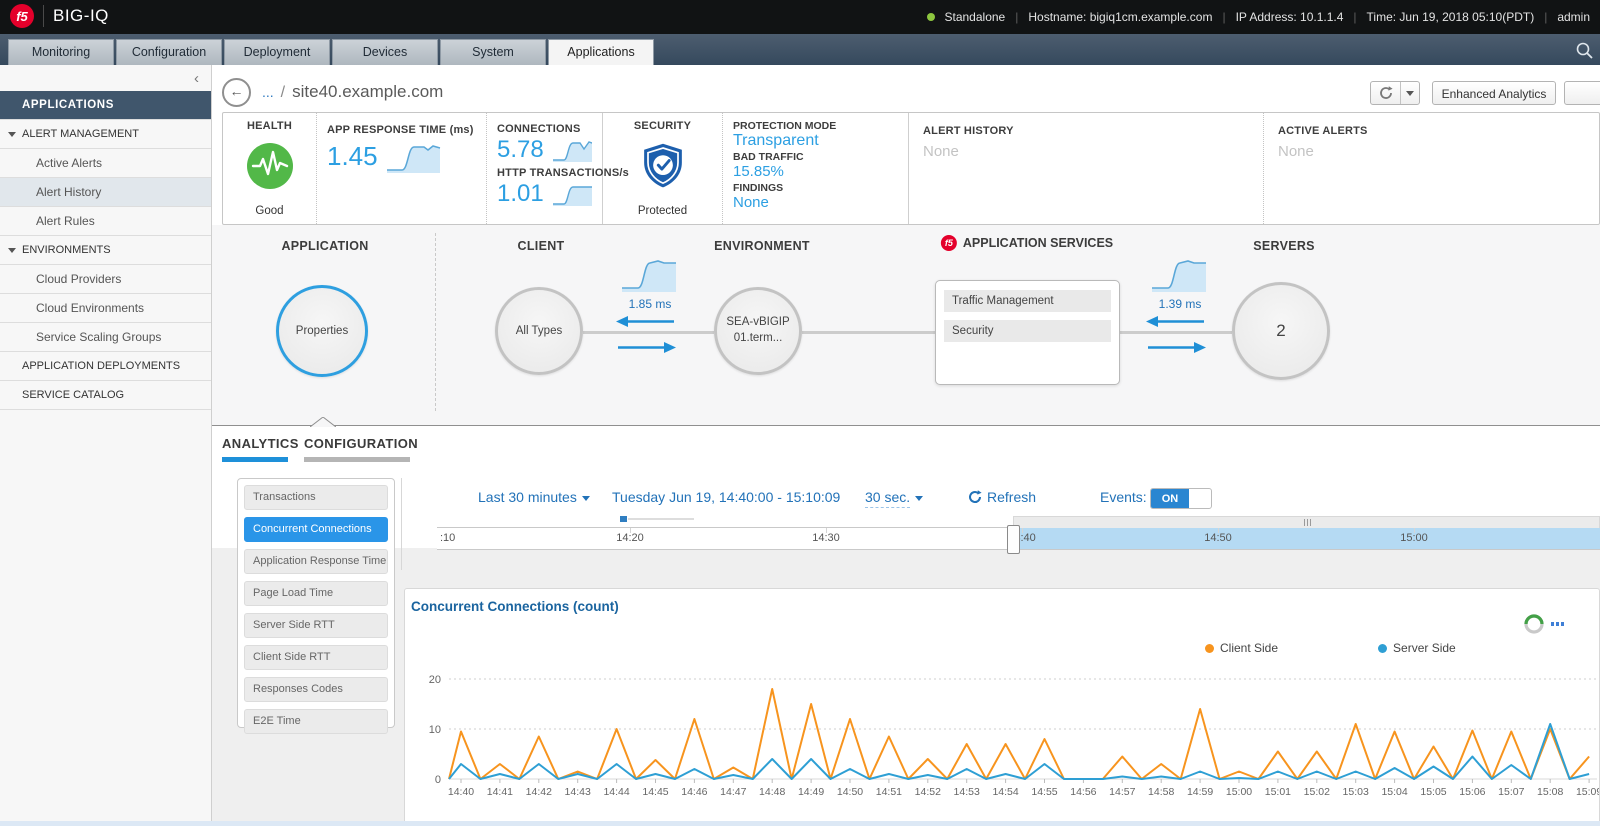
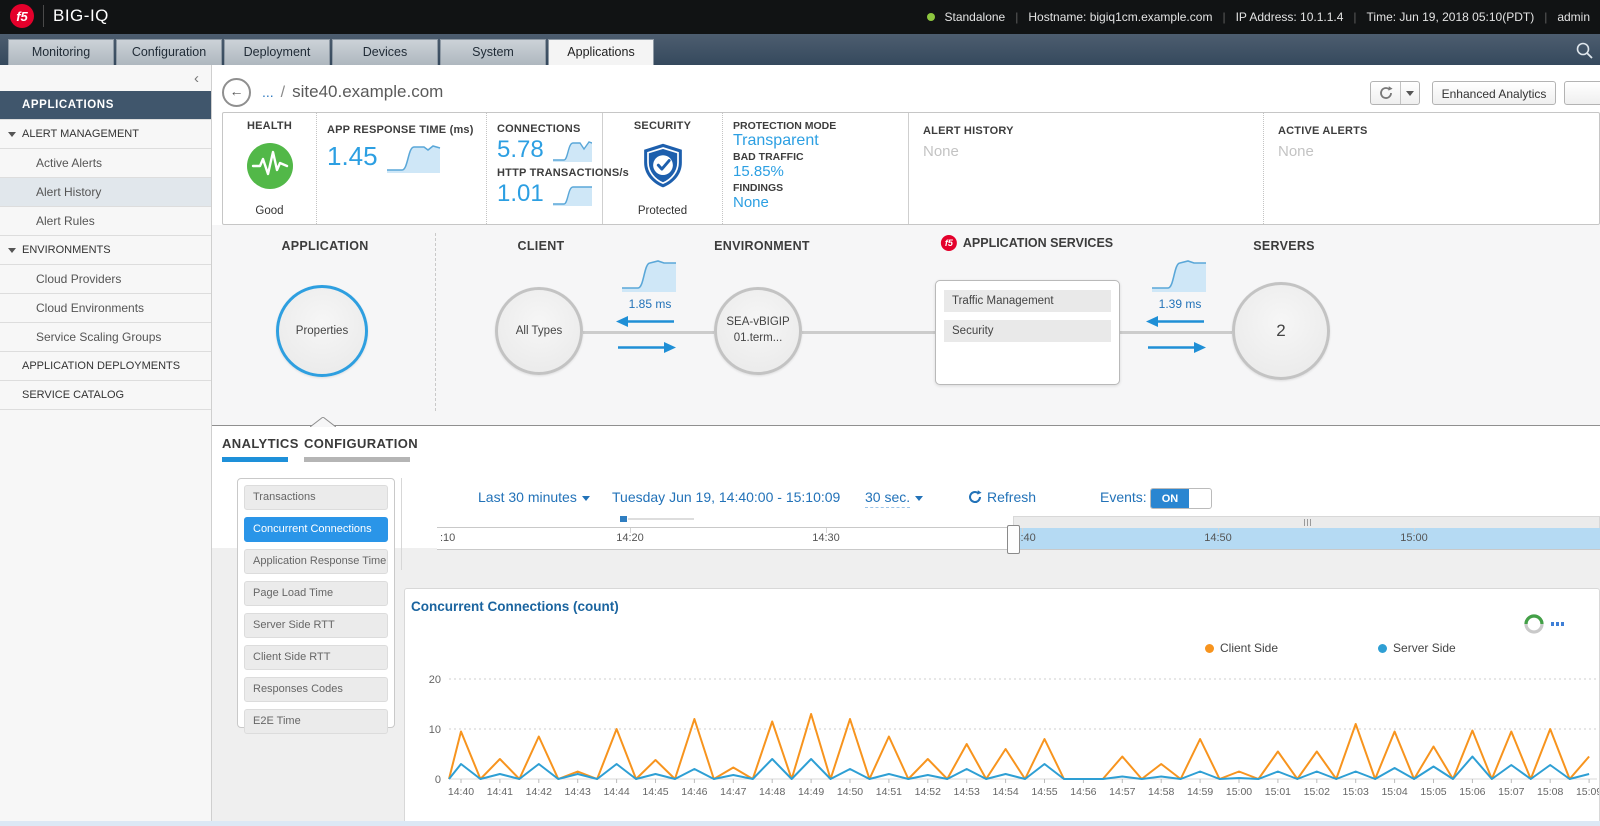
Client Side/14:41: 3 -> 4
Client Side/14:48: 18 -> 12
Client Side/14:49: 15 -> 13
Client Side/14:54: 7 -> 6
Client Side/14:59: 14 -> 8
Server Side/15:08: 11 -> 3
